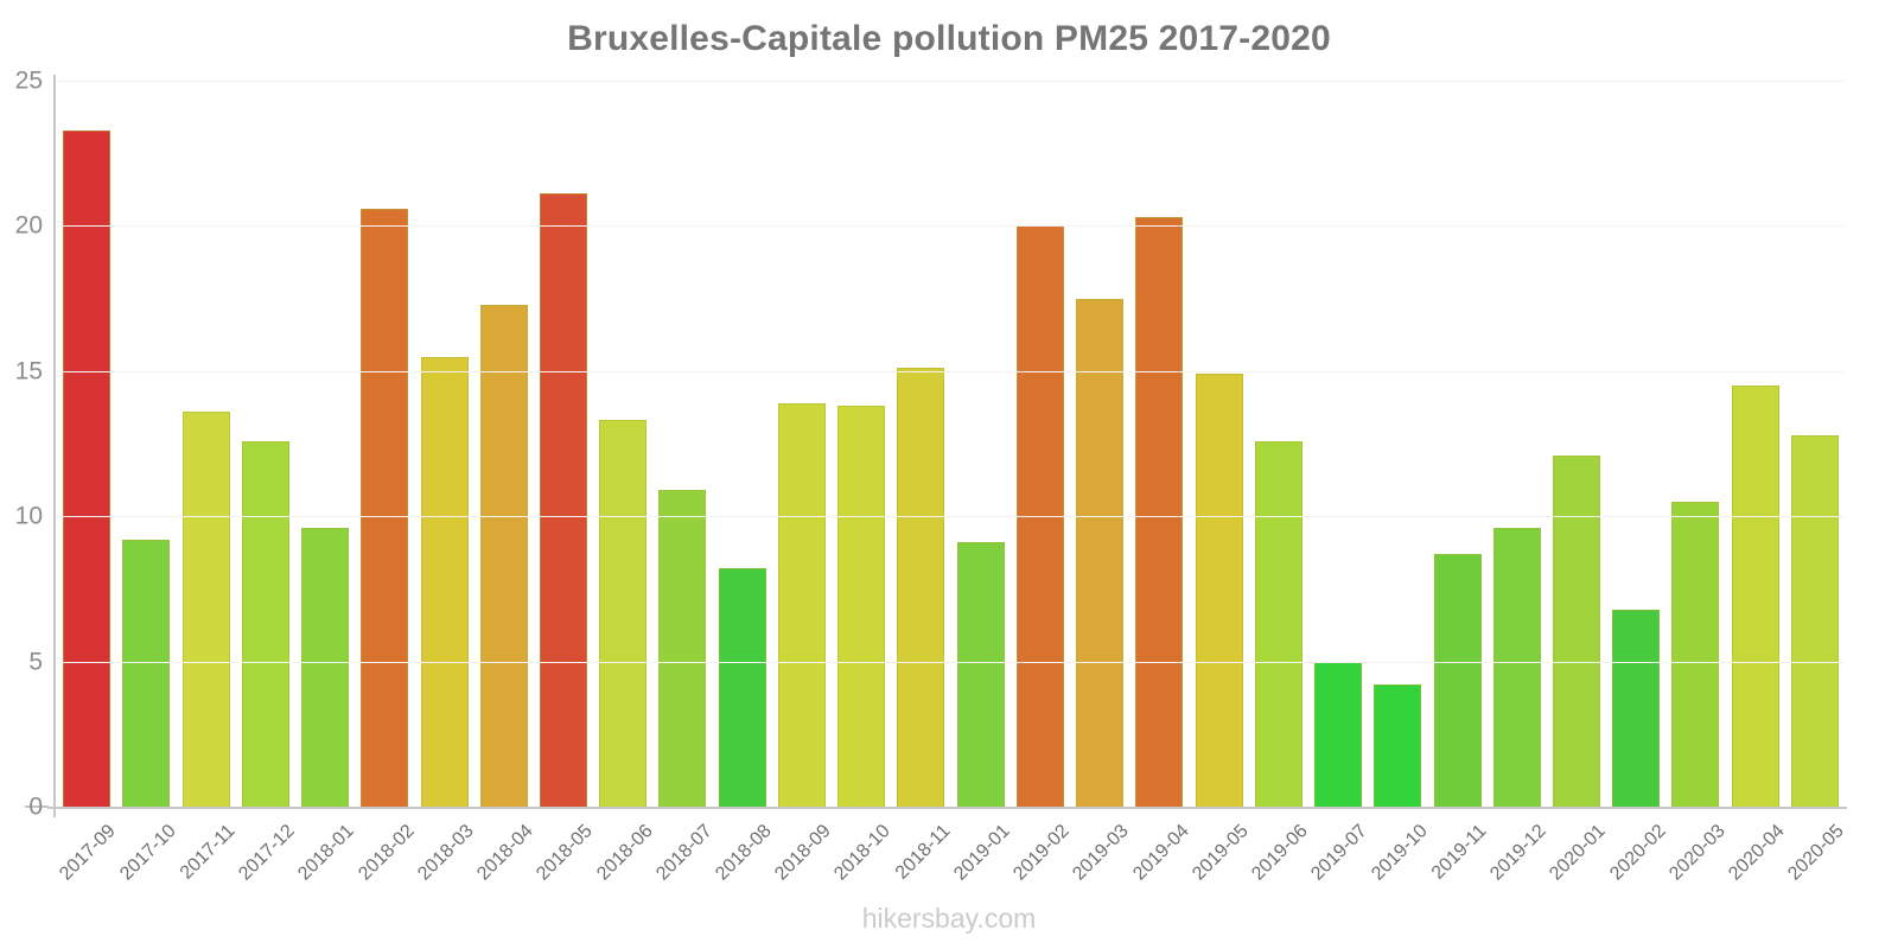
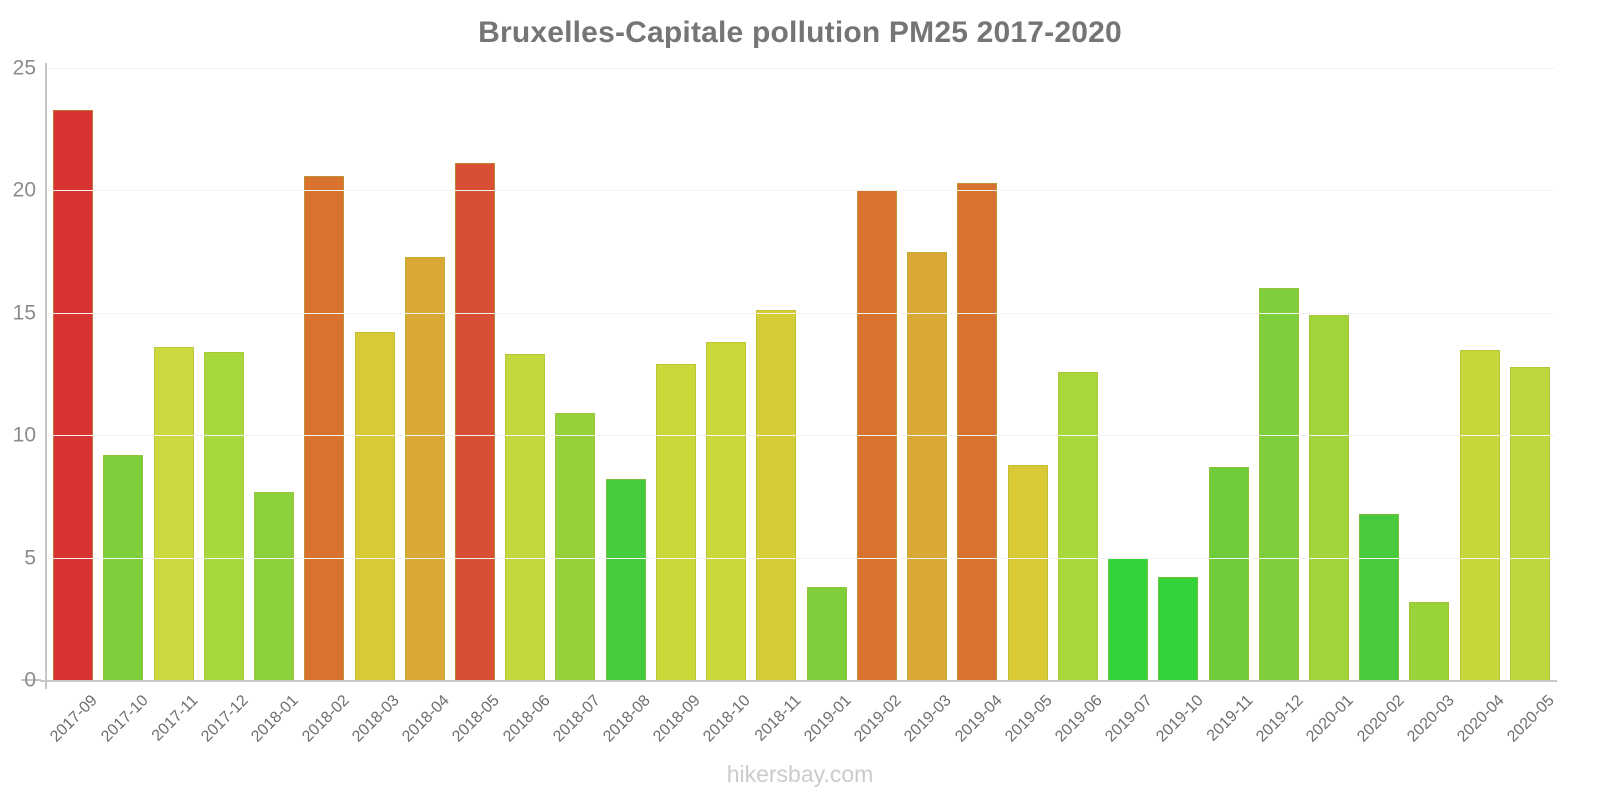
2017-12: 12.6 -> 13.4
2018-01: 9.6 -> 7.7
2018-03: 15.5 -> 14.2
2018-09: 13.9 -> 12.9
2019-01: 9.1 -> 3.8
2019-05: 14.9 -> 8.8
2019-12: 9.6 -> 16.0
2020-01: 12.1 -> 14.9
2020-03: 10.5 -> 3.2
2020-04: 14.5 -> 13.5
